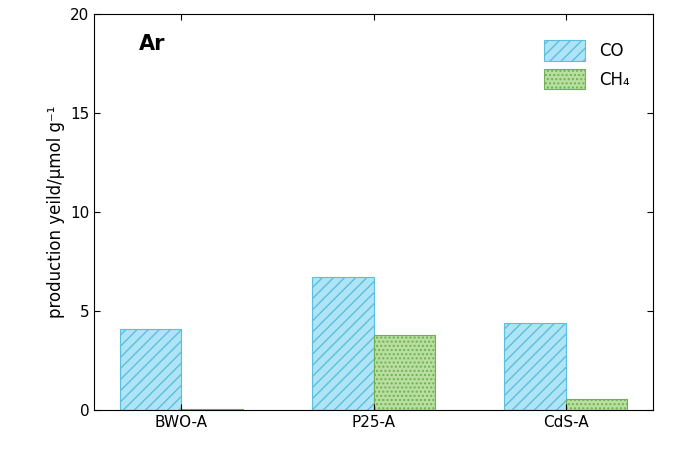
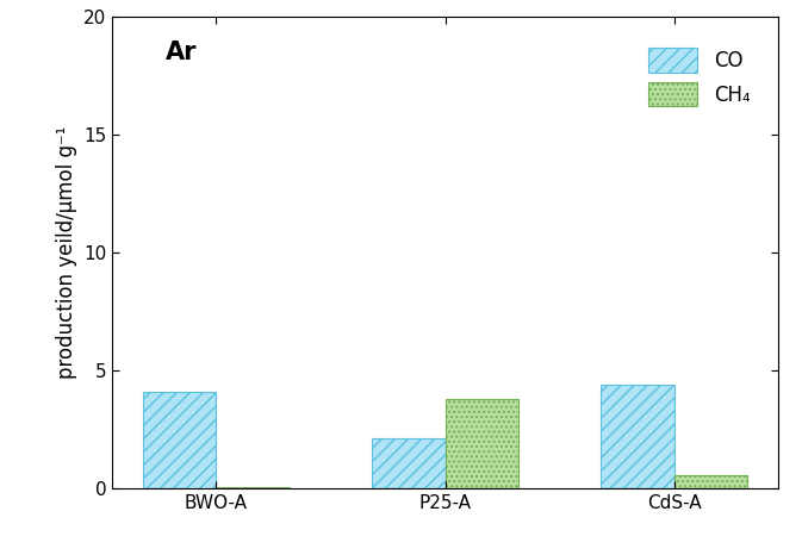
CO/P25-A: 6.7 -> 2.1
